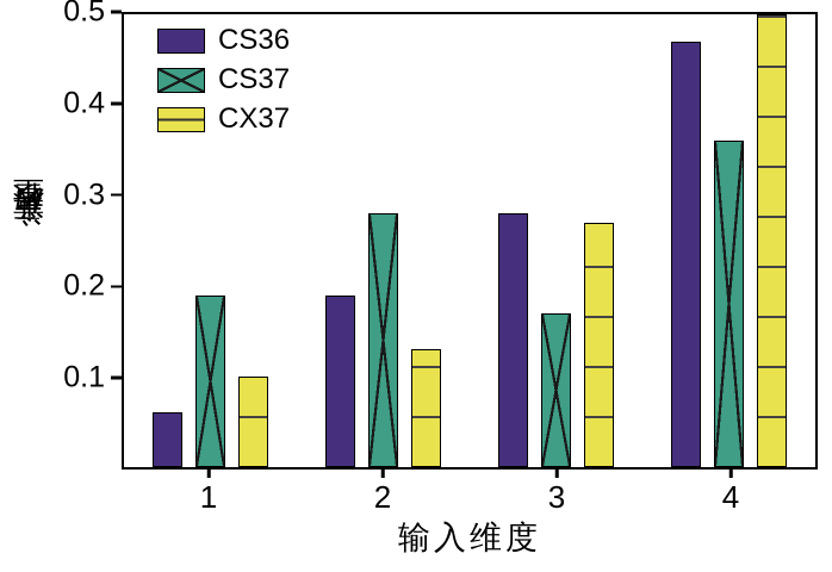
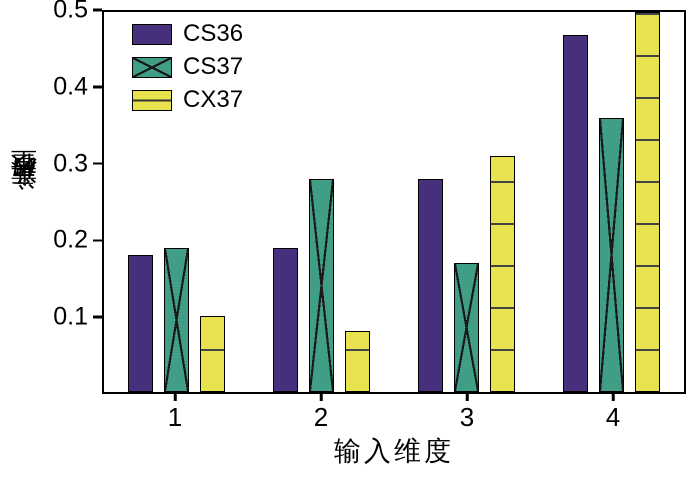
CS36/1: 0.06 -> 0.18
CX37/2: 0.13 -> 0.08
CX37/3: 0.27 -> 0.31
